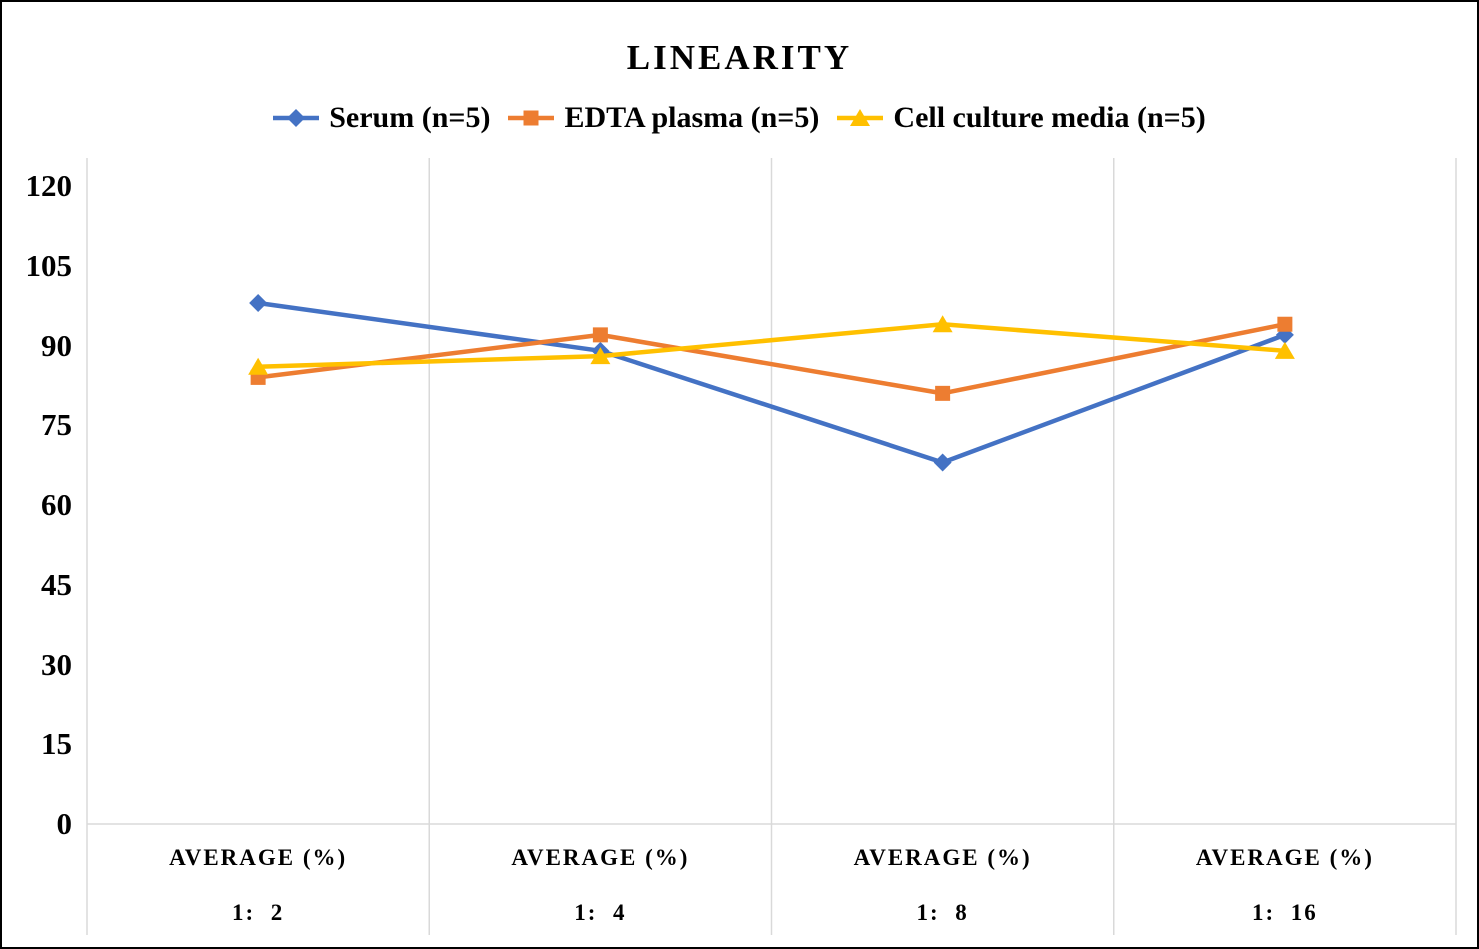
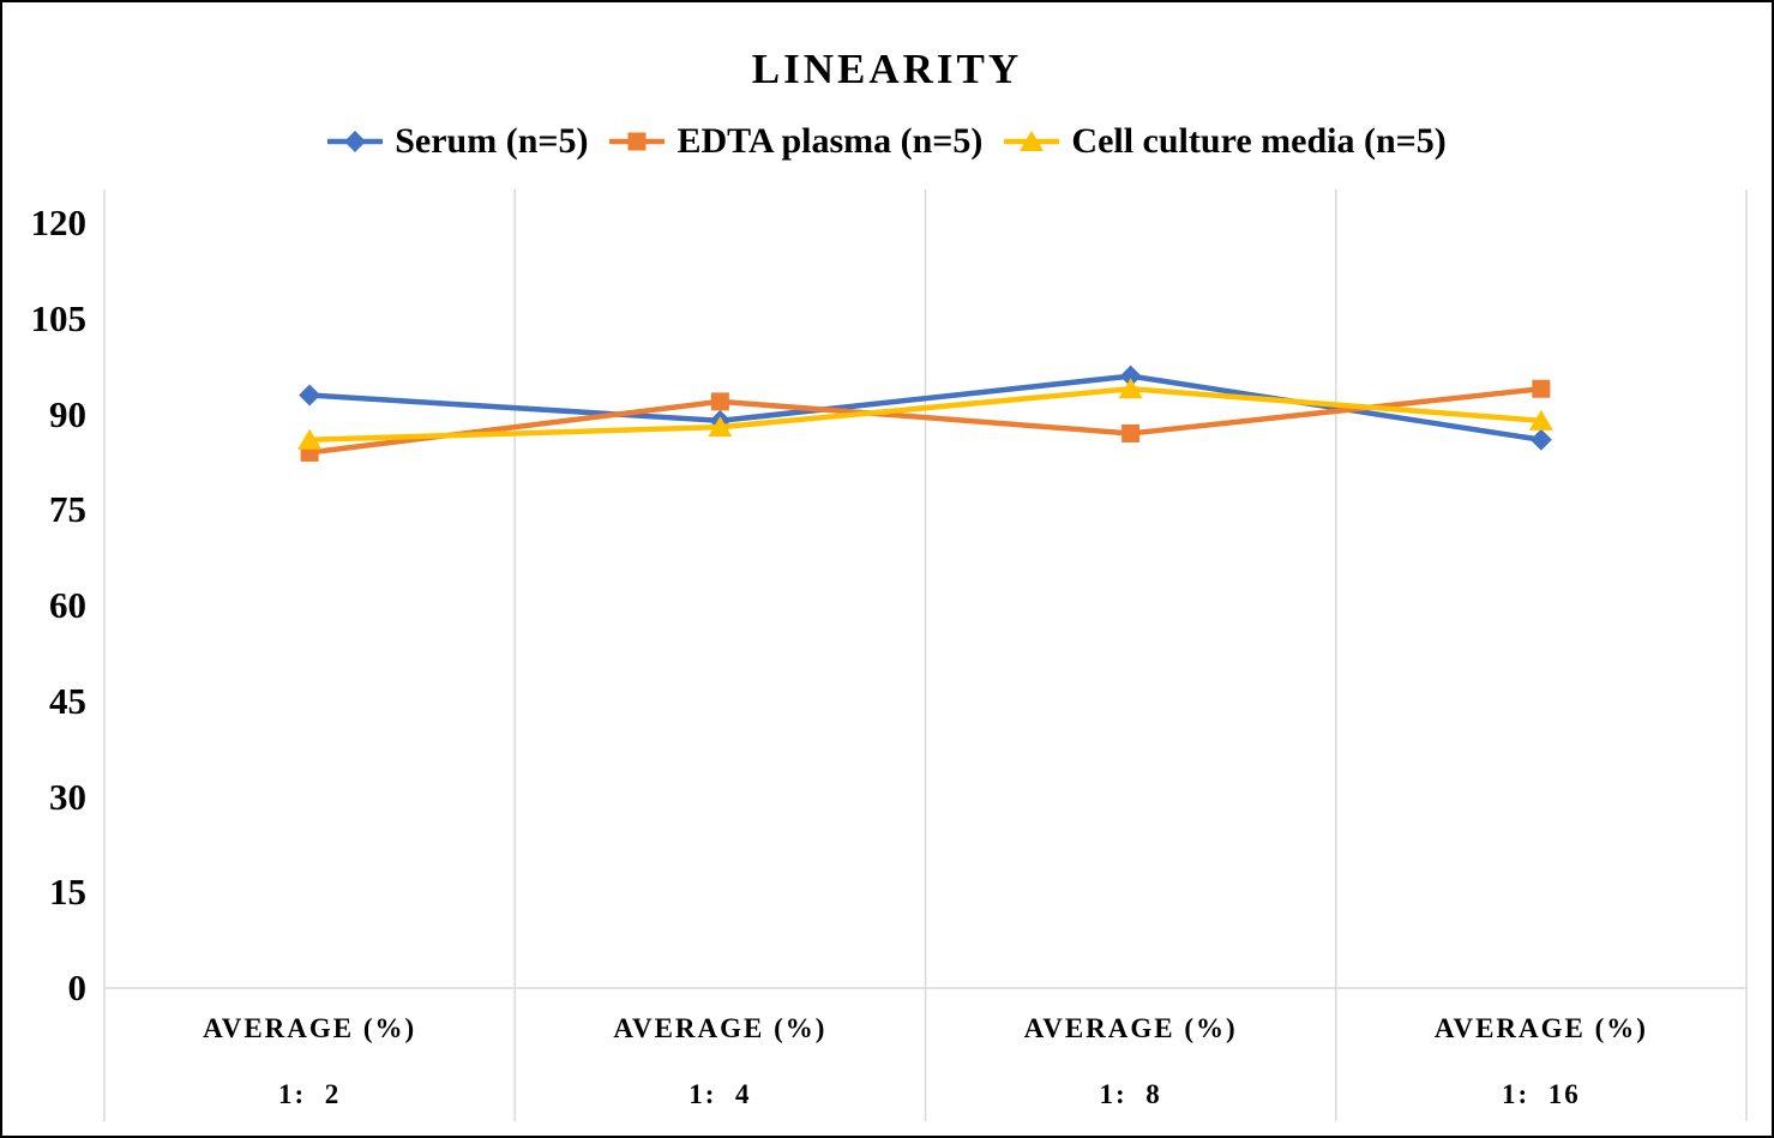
Serum (n=5)/1: 2: 98 -> 93
Serum (n=5)/1: 8: 68 -> 96
EDTA plasma (n=5)/1: 8: 81 -> 87
Serum (n=5)/1: 16: 92 -> 86
